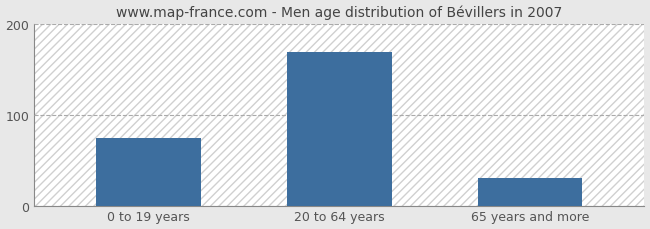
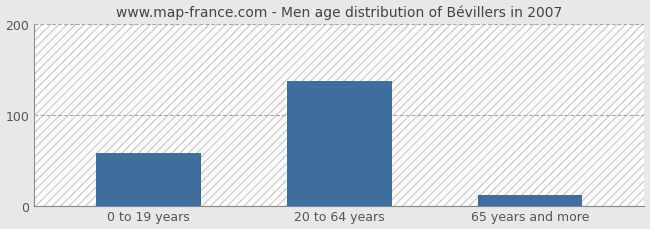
0 to 19 years: 75 -> 58
20 to 64 years: 170 -> 138
65 years and more: 30 -> 12
